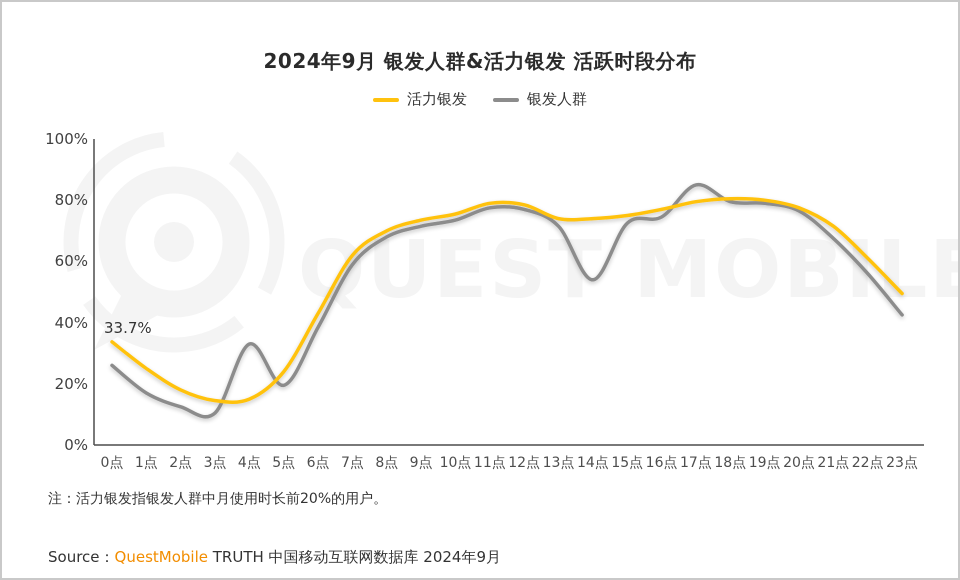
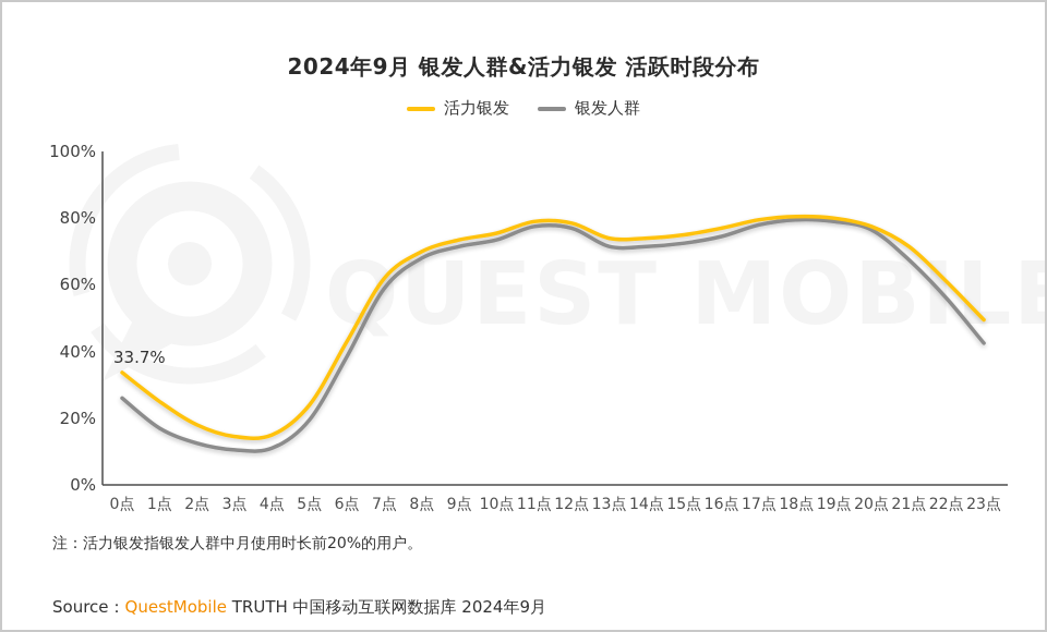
银发人群/4点: 33% -> 11%
银发人群/14点: 54% -> 72%
银发人群/17点: 85% -> 78%
